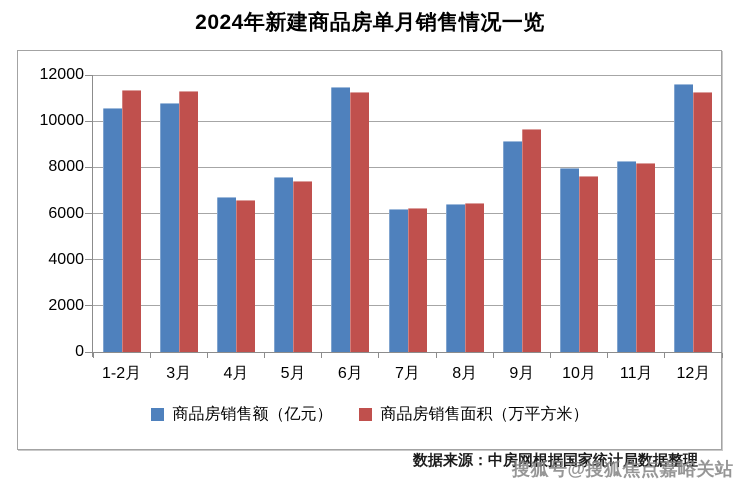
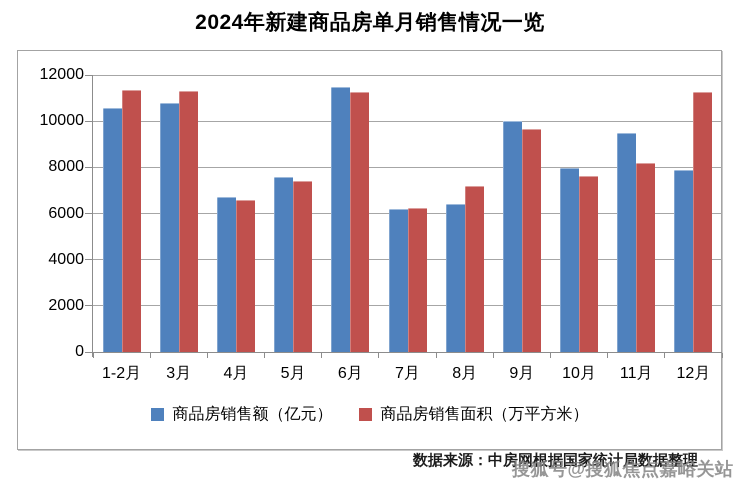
商品房销售面积（万平方米）/8月: 6500 -> 7200
商品房销售额（亿元）/9月: 9200 -> 10000
商品房销售额（亿元）/11月: 8300 -> 9500
商品房销售额（亿元）/12月: 11600 -> 7900
